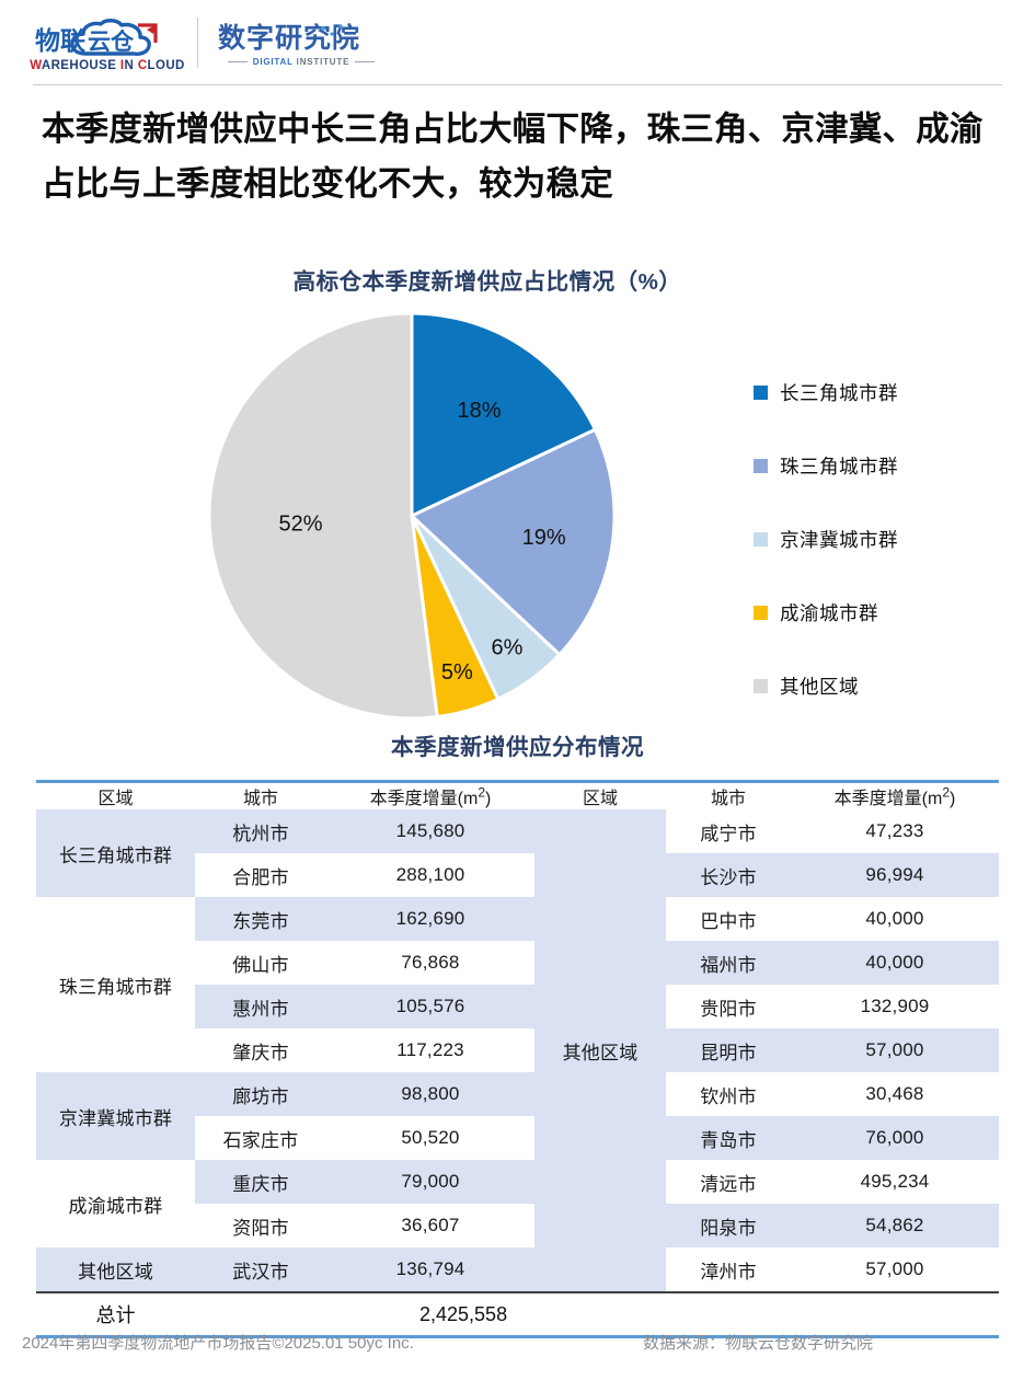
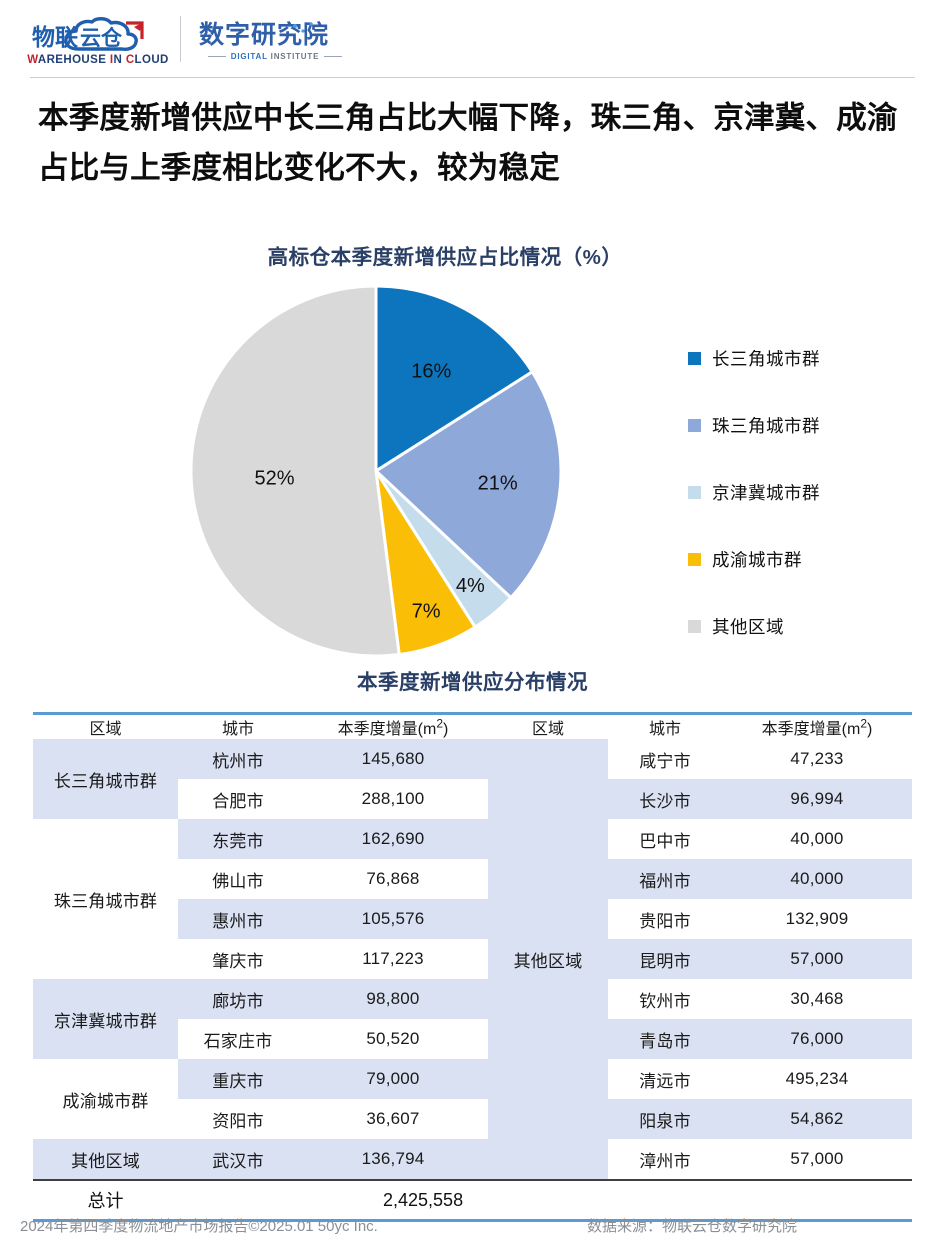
长三角城市群: 18% -> 16%
珠三角城市群: 19% -> 21%
京津冀城市群: 6% -> 4%
成渝城市群: 5% -> 7%
